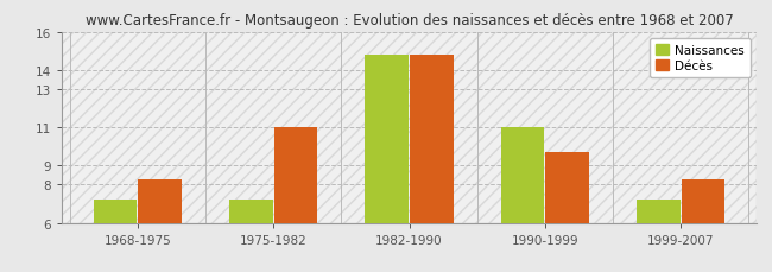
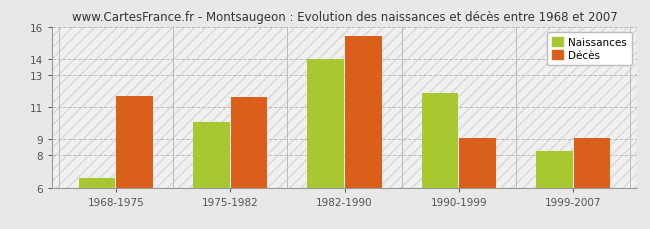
Naissances/1968-1975: 7.2 -> 6.6
Décès/1968-1975: 8.3 -> 11.7
Naissances/1975-1982: 7.2 -> 10.1
Décès/1975-1982: 11.0 -> 11.6
Naissances/1982-1990: 14.8 -> 14.0
Décès/1982-1990: 14.8 -> 15.4
Naissances/1990-1999: 11.0 -> 11.9
Décès/1990-1999: 9.7 -> 9.1
Naissances/1999-2007: 7.2 -> 8.3
Décès/1999-2007: 8.3 -> 9.1
